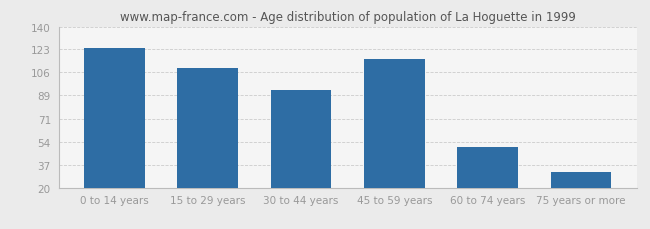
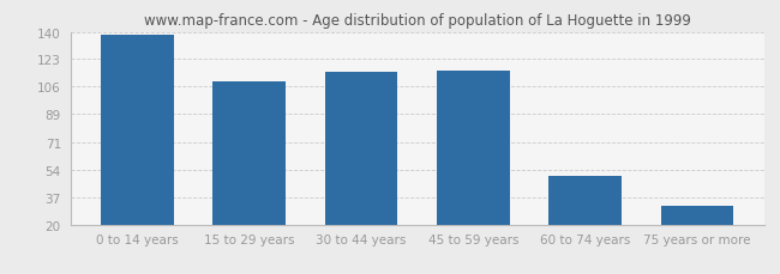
0 to 14 years: 124 -> 138
30 to 44 years: 93 -> 115
